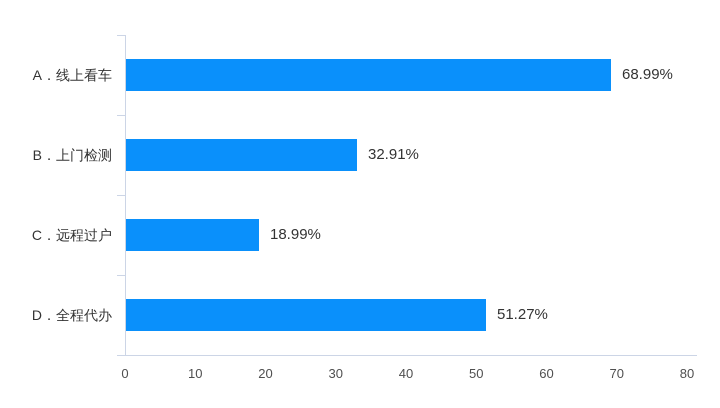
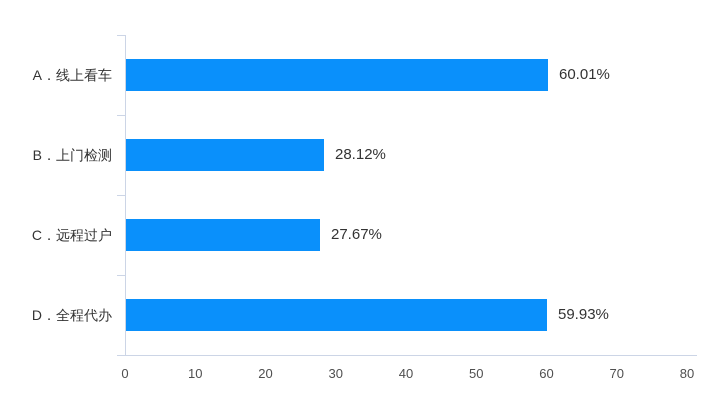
A．线上看车: 68.99% -> 60.01%
B．上门检测: 32.91% -> 28.12%
C．远程过户: 18.99% -> 27.67%
D．全程代办: 51.27% -> 59.93%
